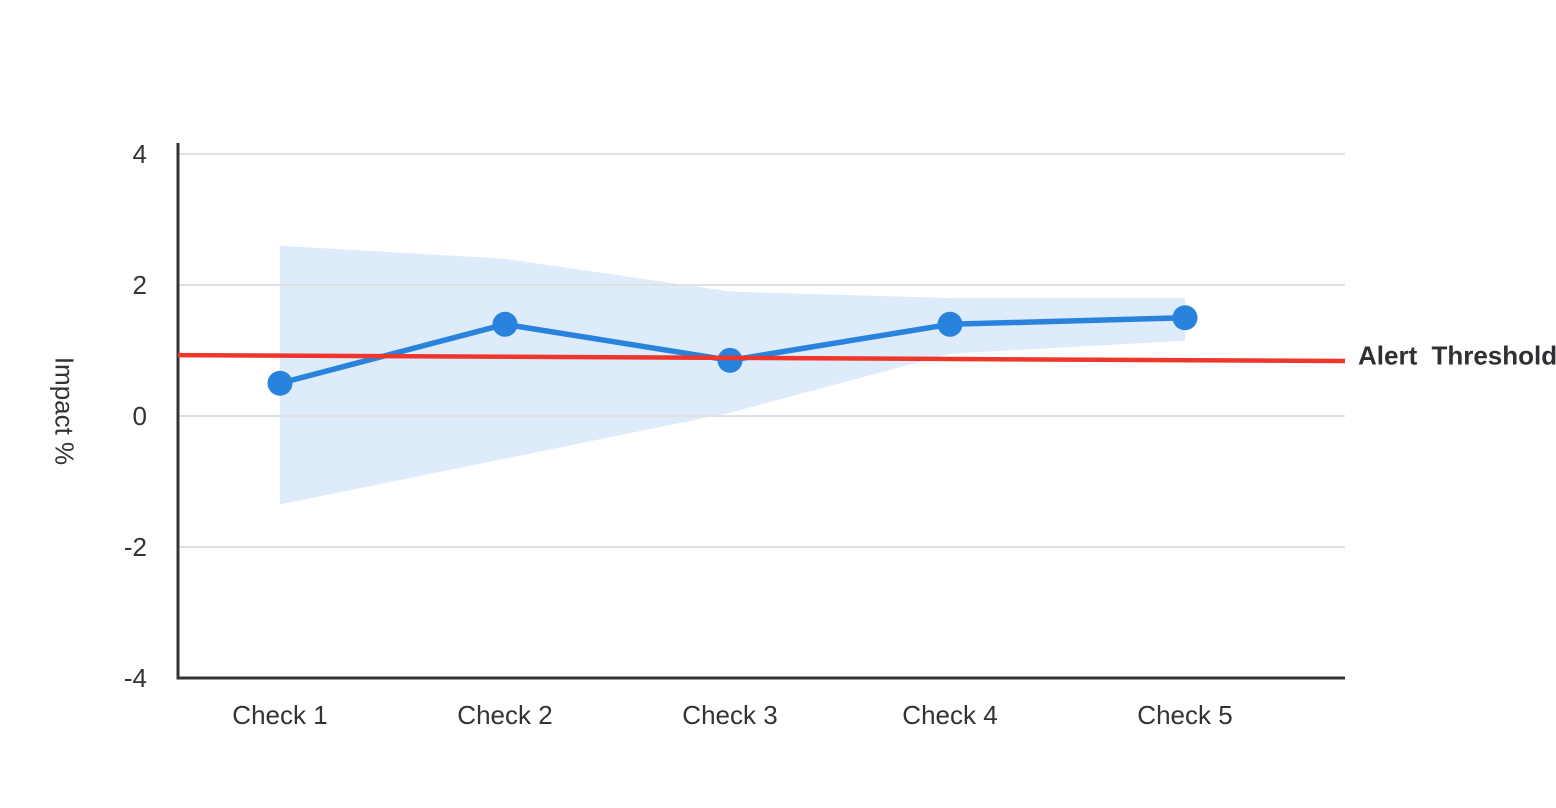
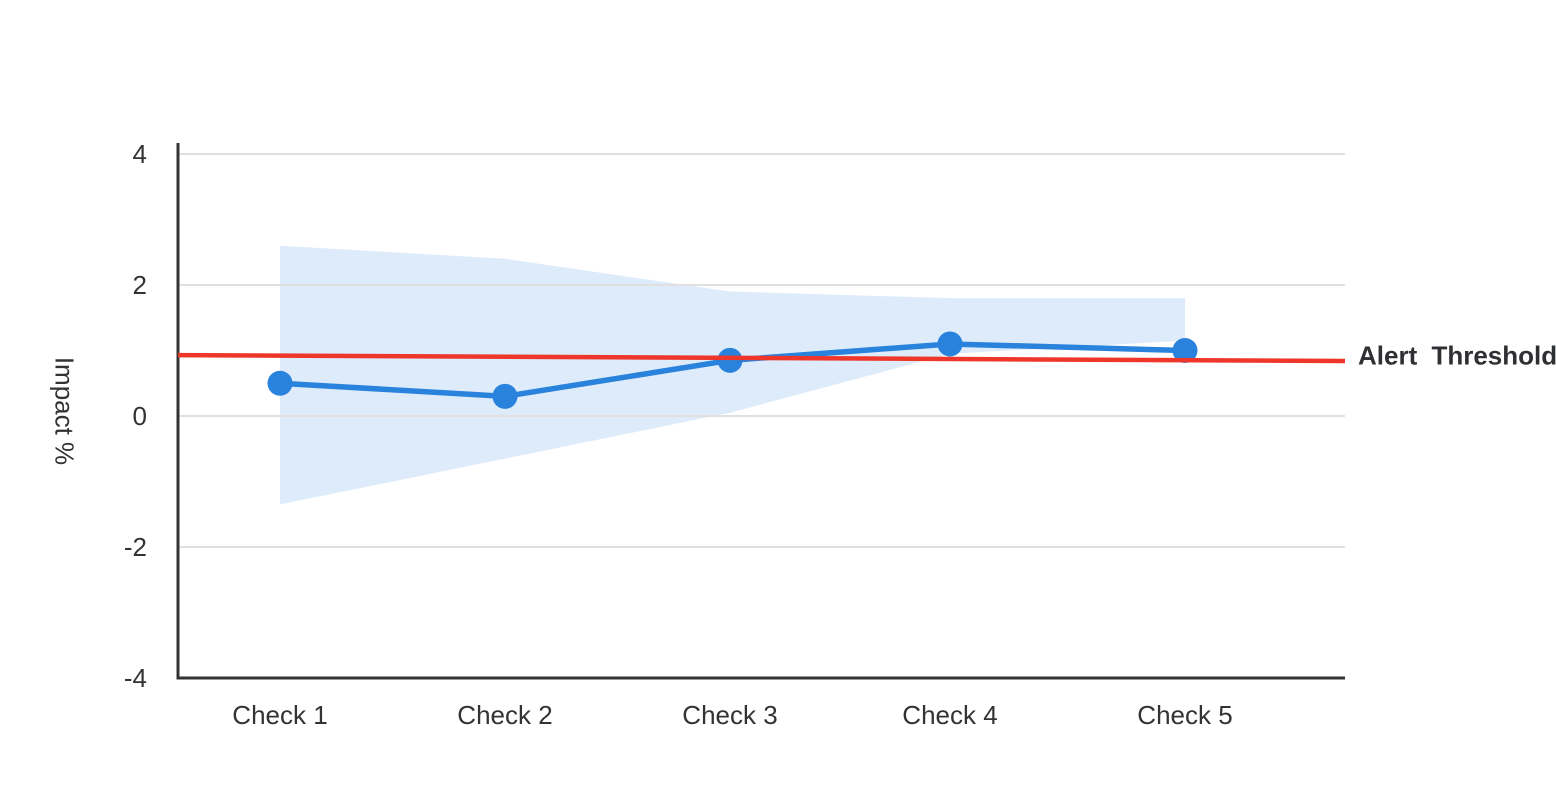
Check 2: 1.4 -> 0.3
Check 4: 1.4 -> 1.1
Check 5: 1.5 -> 1.0
